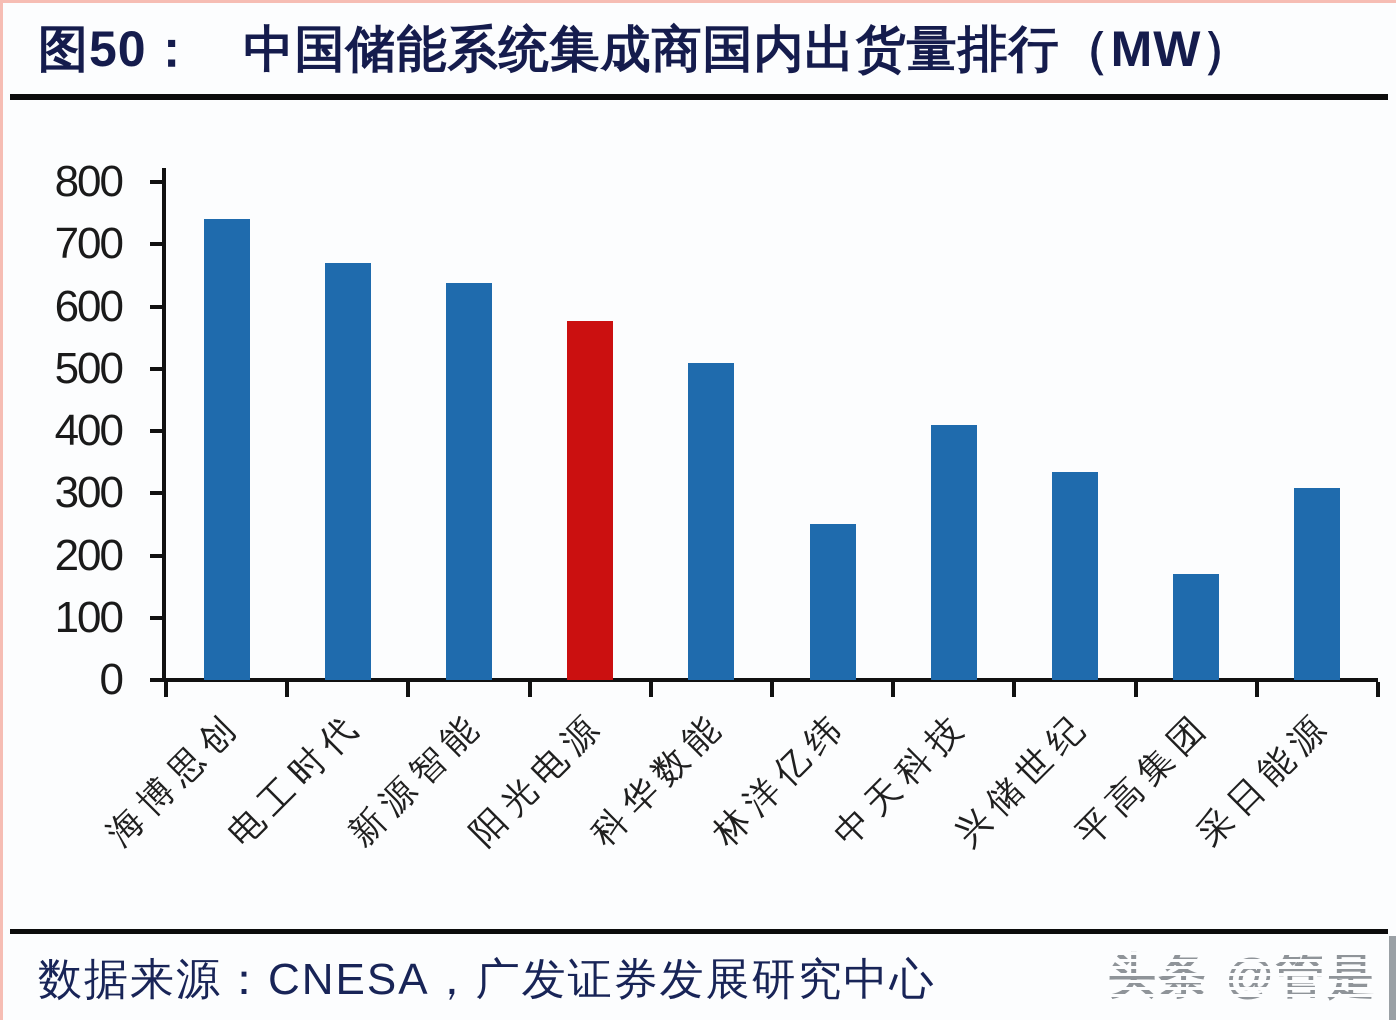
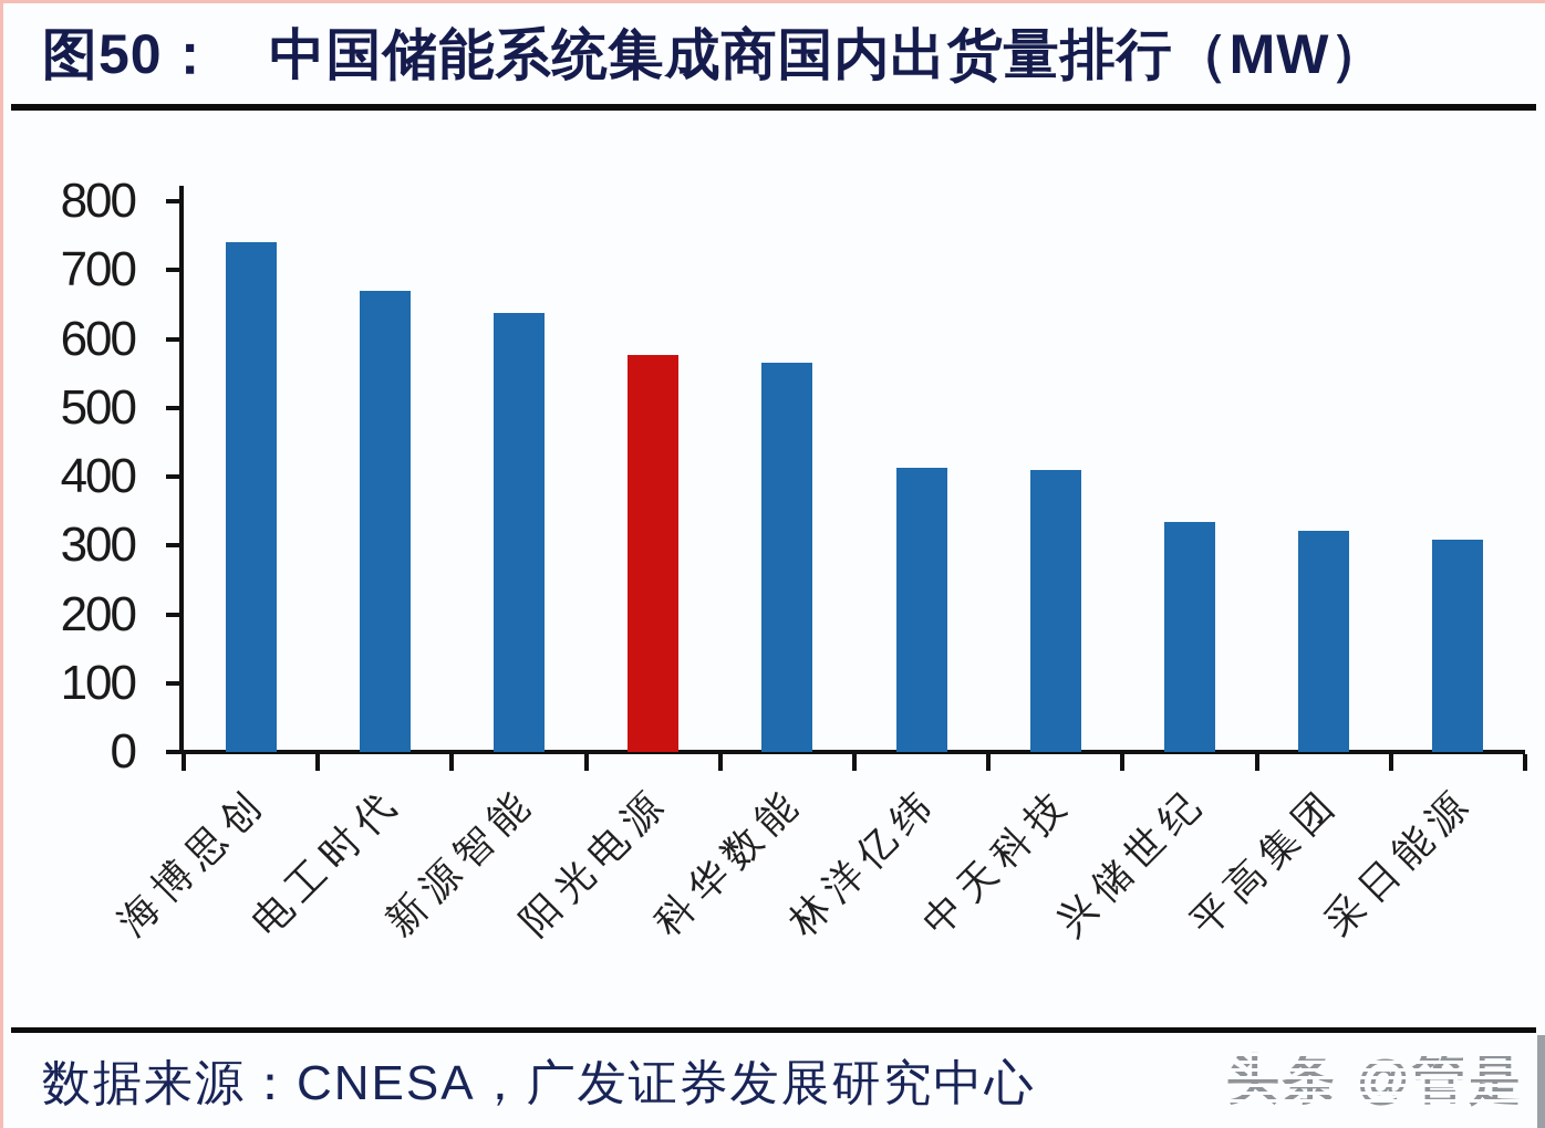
科华数能: 510 -> 560
林洋亿纬: 250 -> 410
平高集团: 170 -> 320
